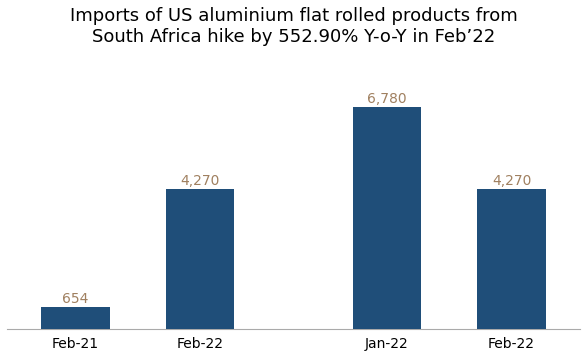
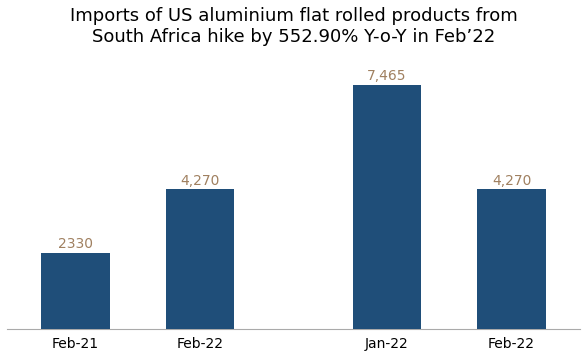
Feb-21: 654 -> 2330
Jan-22: 6,780 -> 7,465
